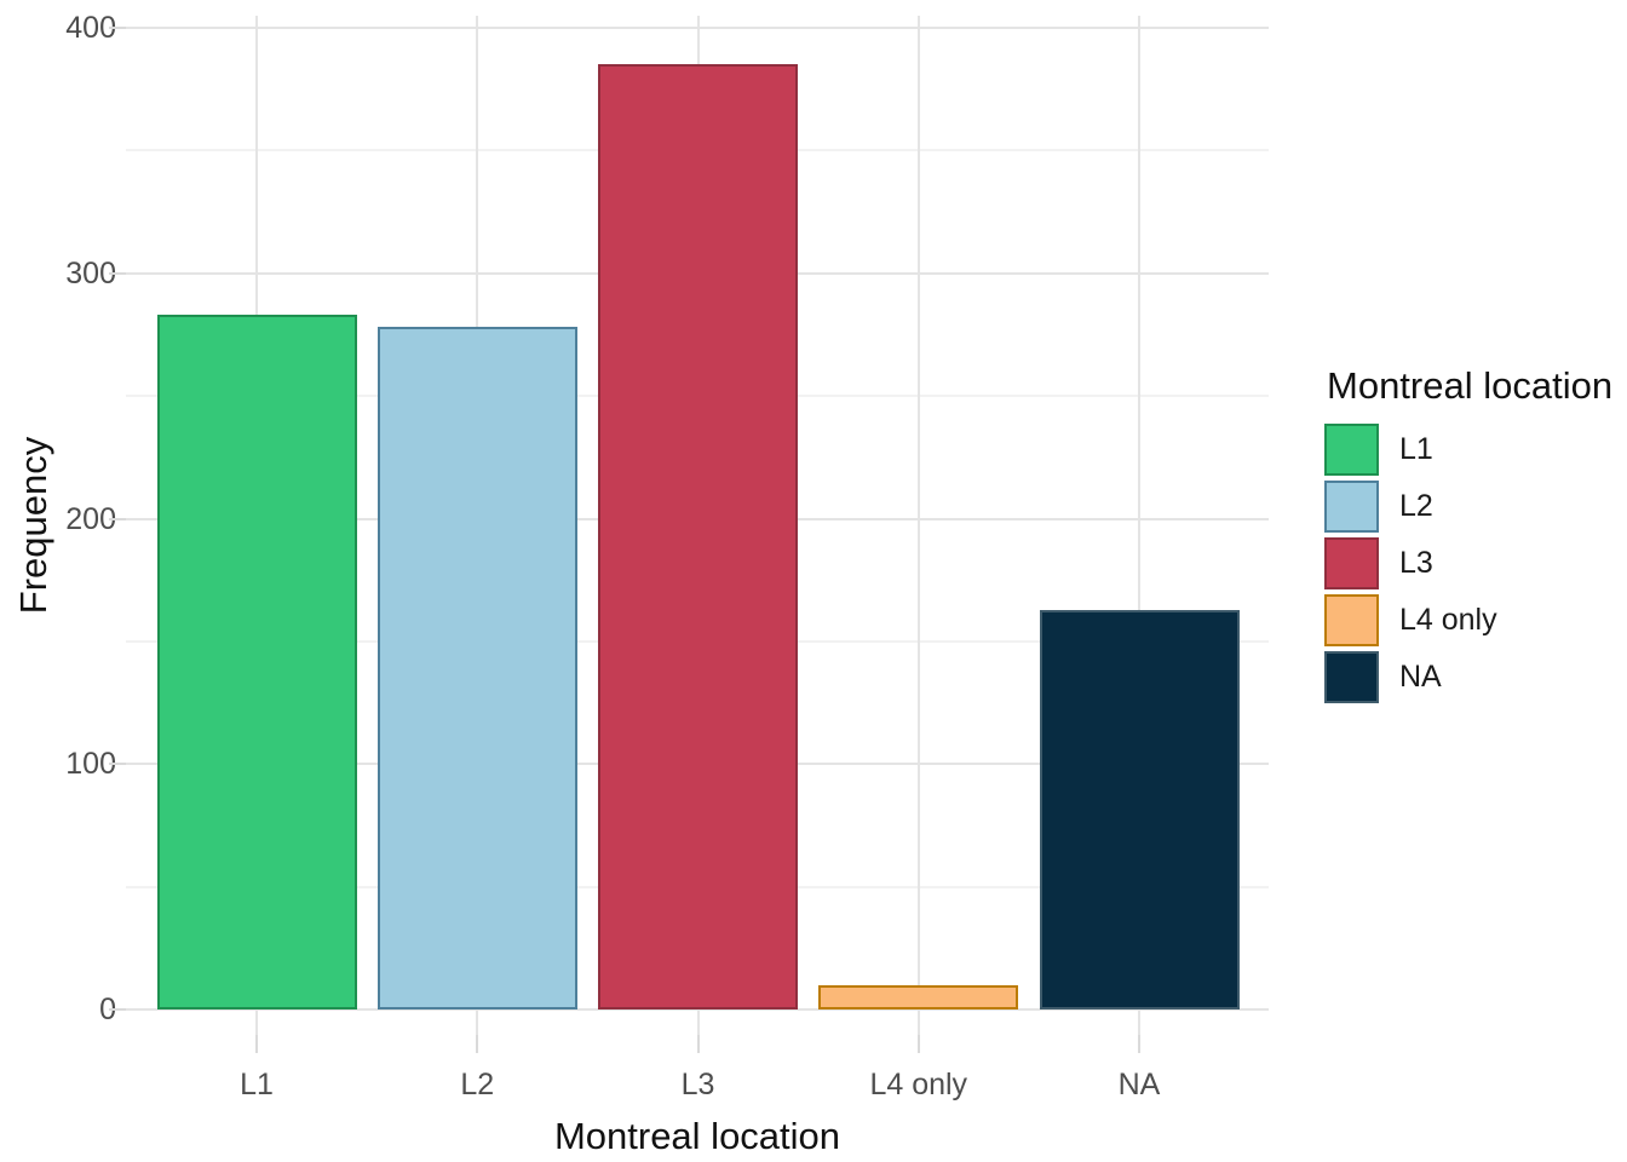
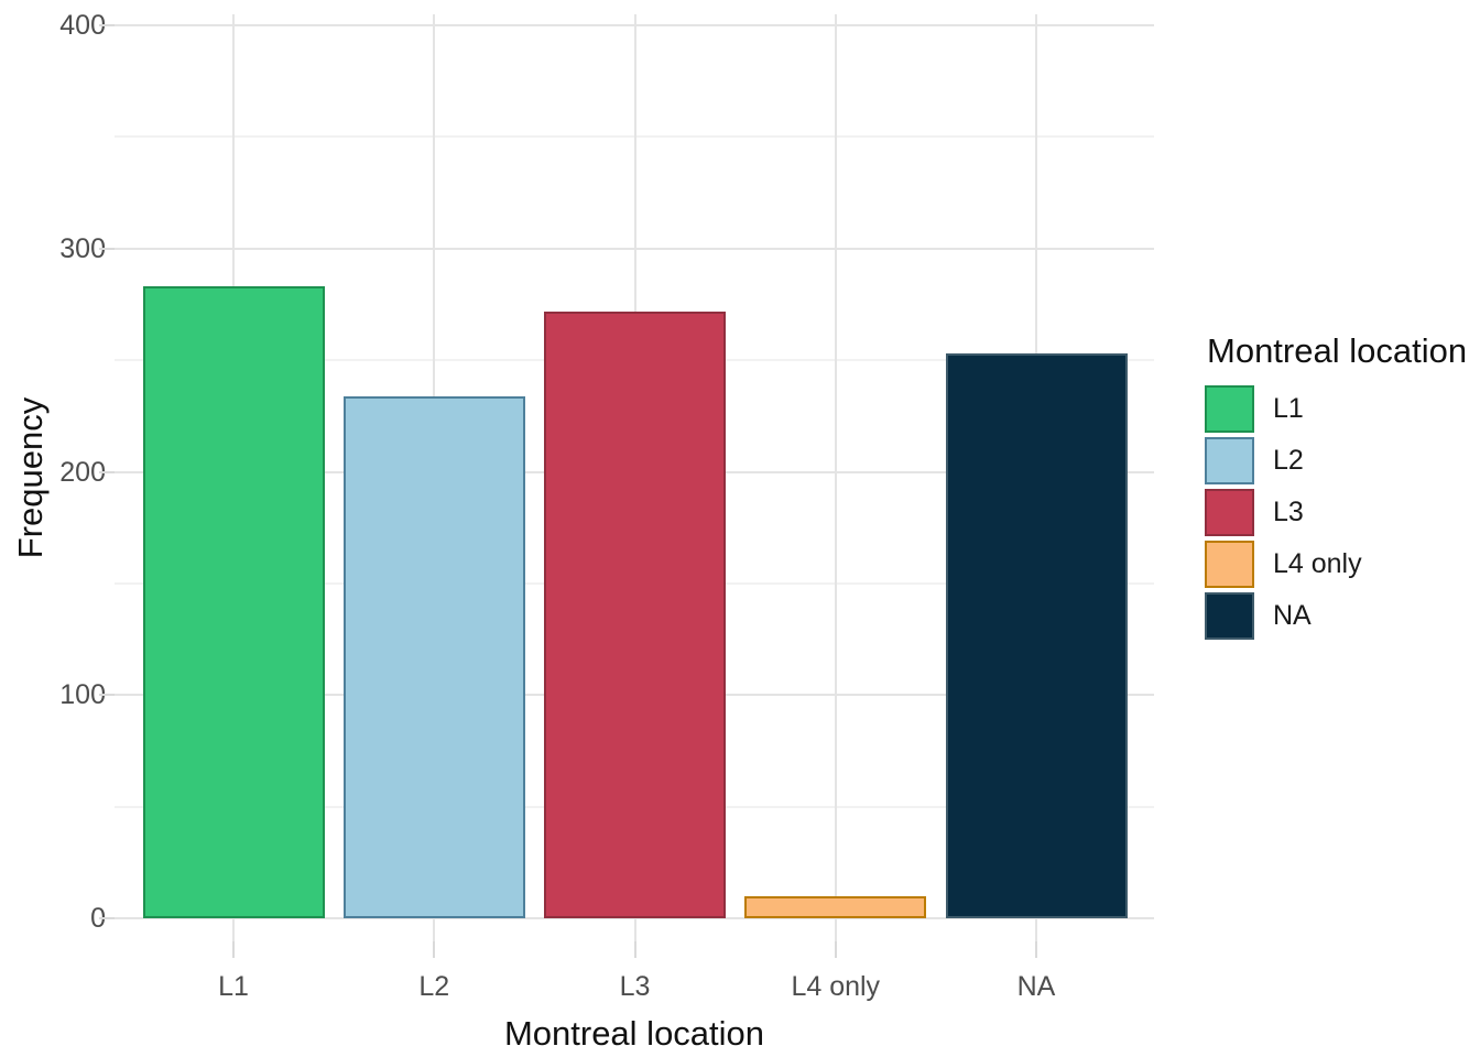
L2: 278 -> 234
L3: 385 -> 272
NA: 163 -> 253
